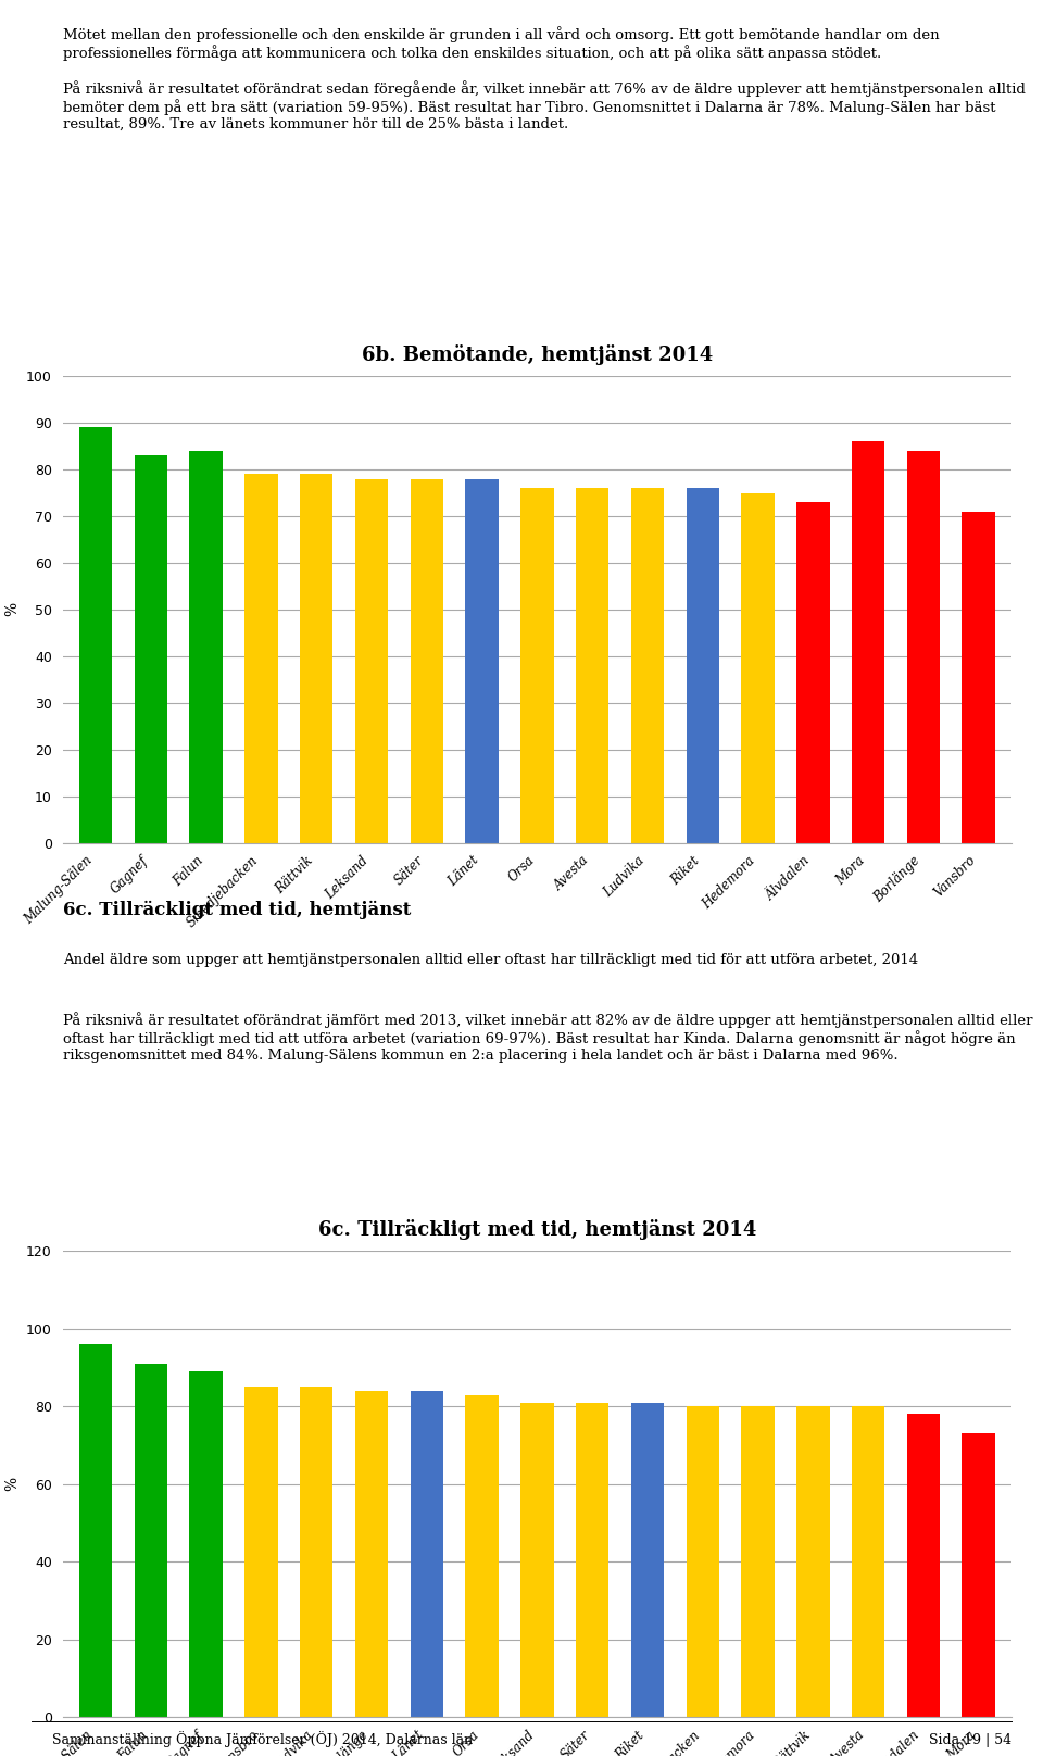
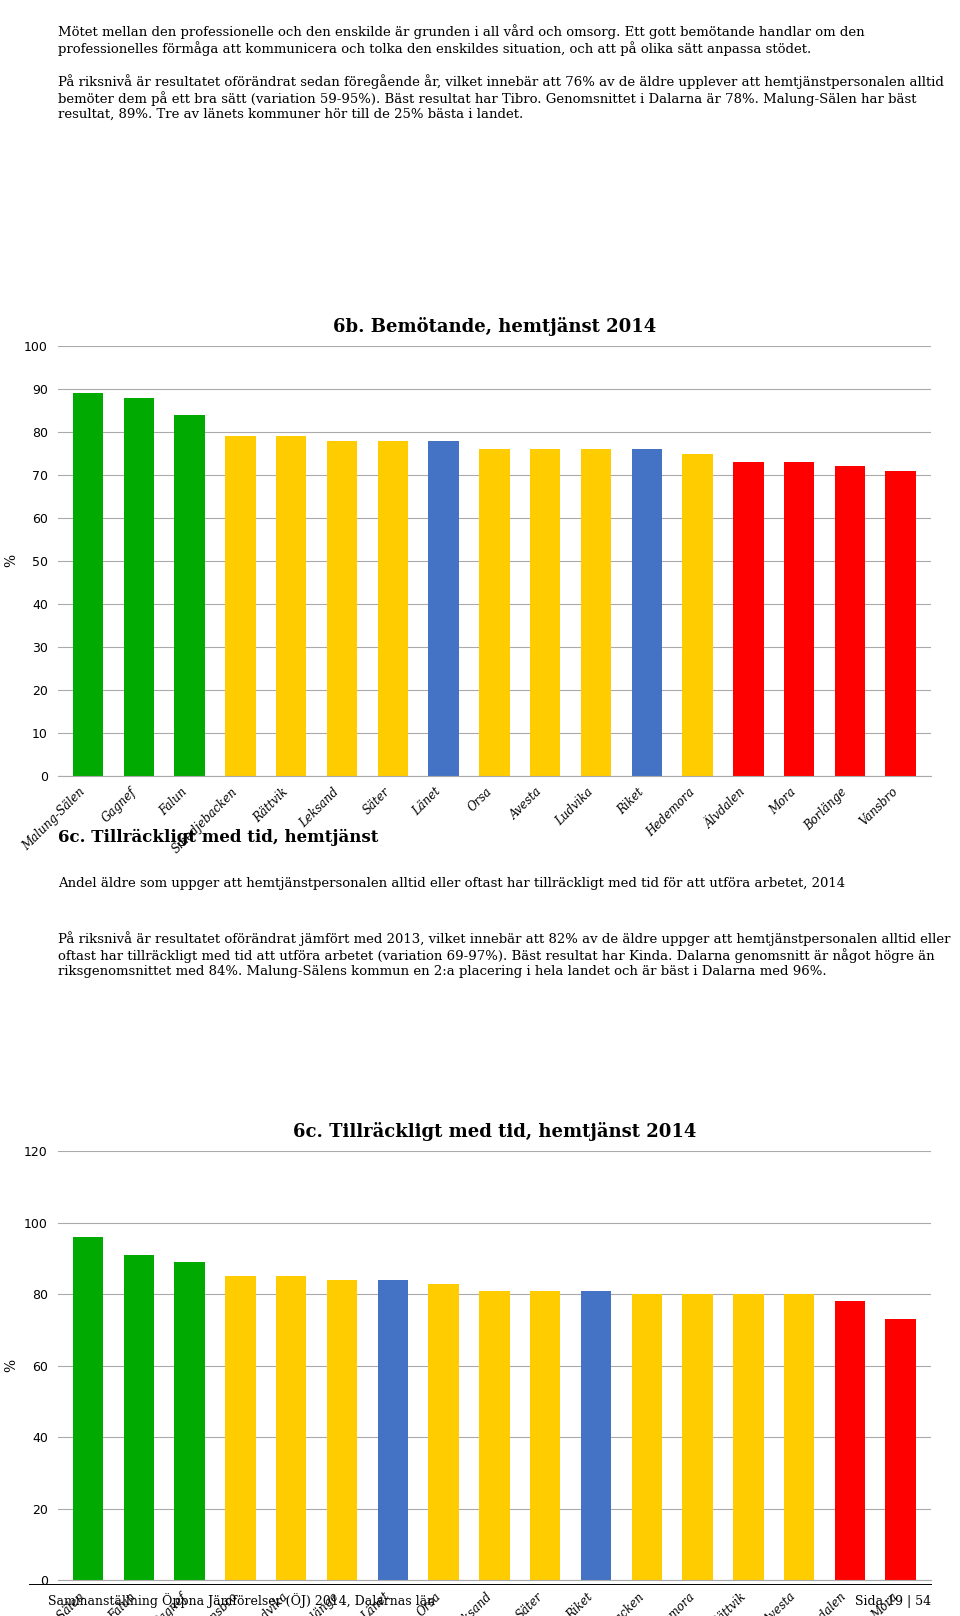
6b. Bemötande, hemtjänst 2014/Gagnef: 83 -> 88
6b. Bemötande, hemtjänst 2014/Mora: 86 -> 73
6b. Bemötande, hemtjänst 2014/Borlänge: 84 -> 72
